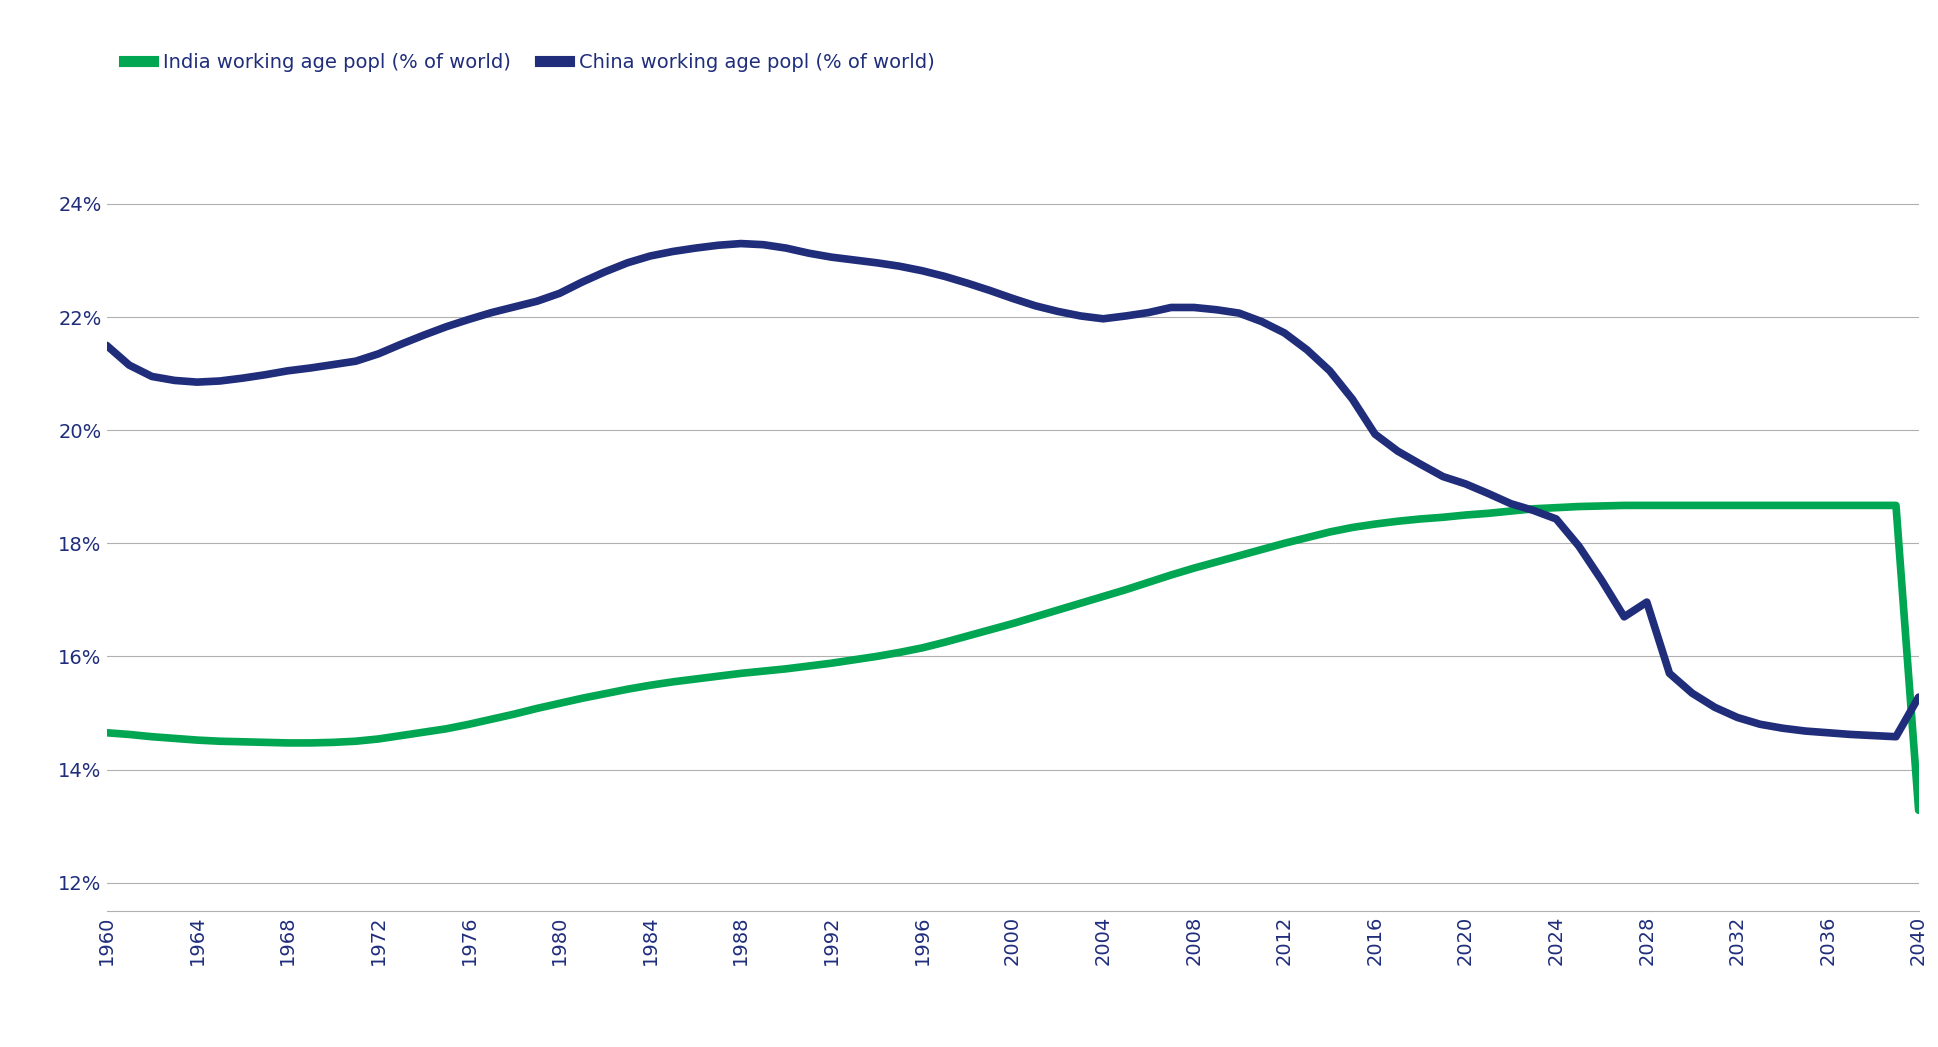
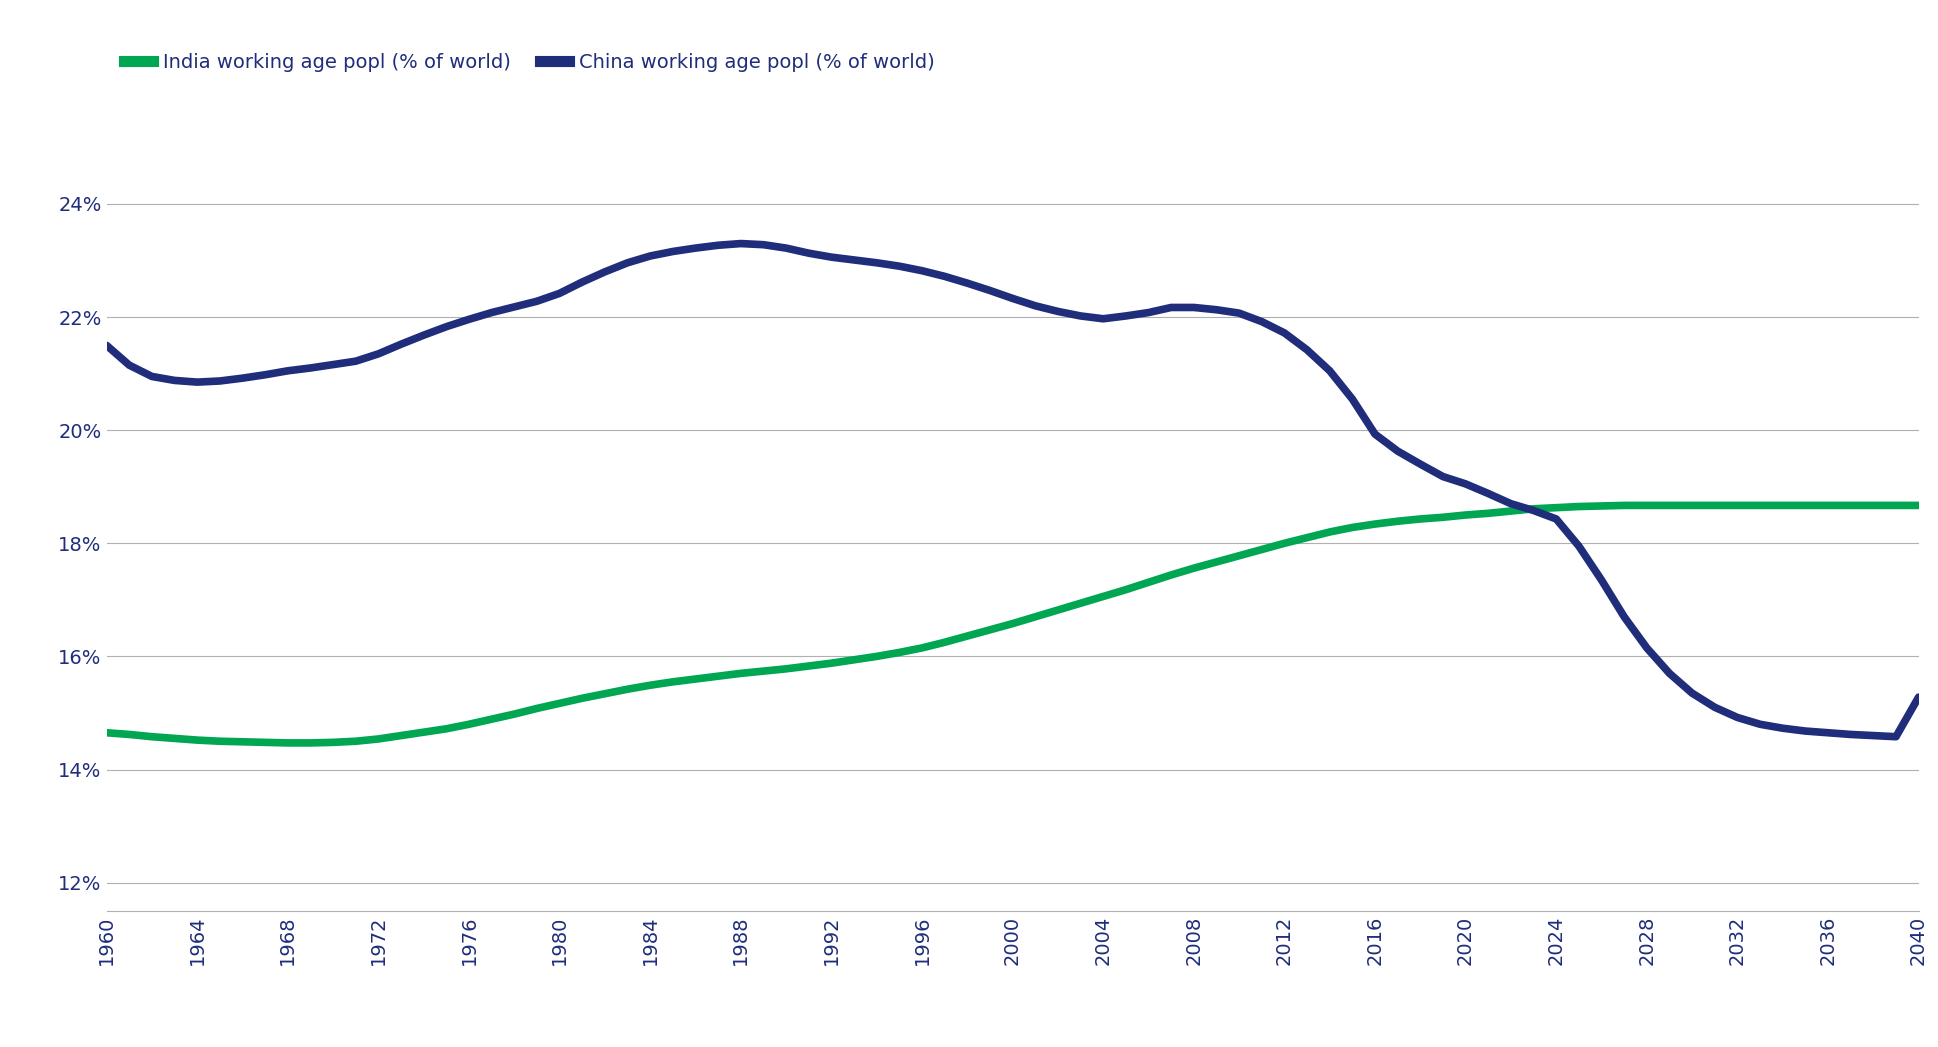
China working age popl (% of world)/2028: 16.96% -> 16.15%
India working age popl (% of world)/2040: 13.28% -> 18.67%
